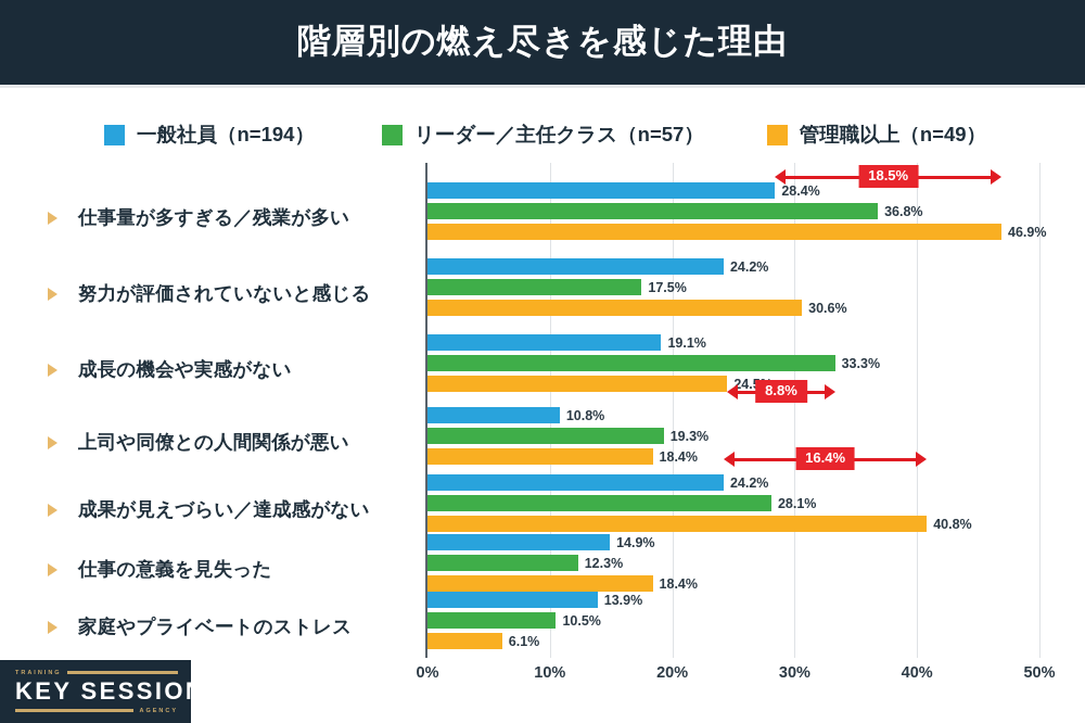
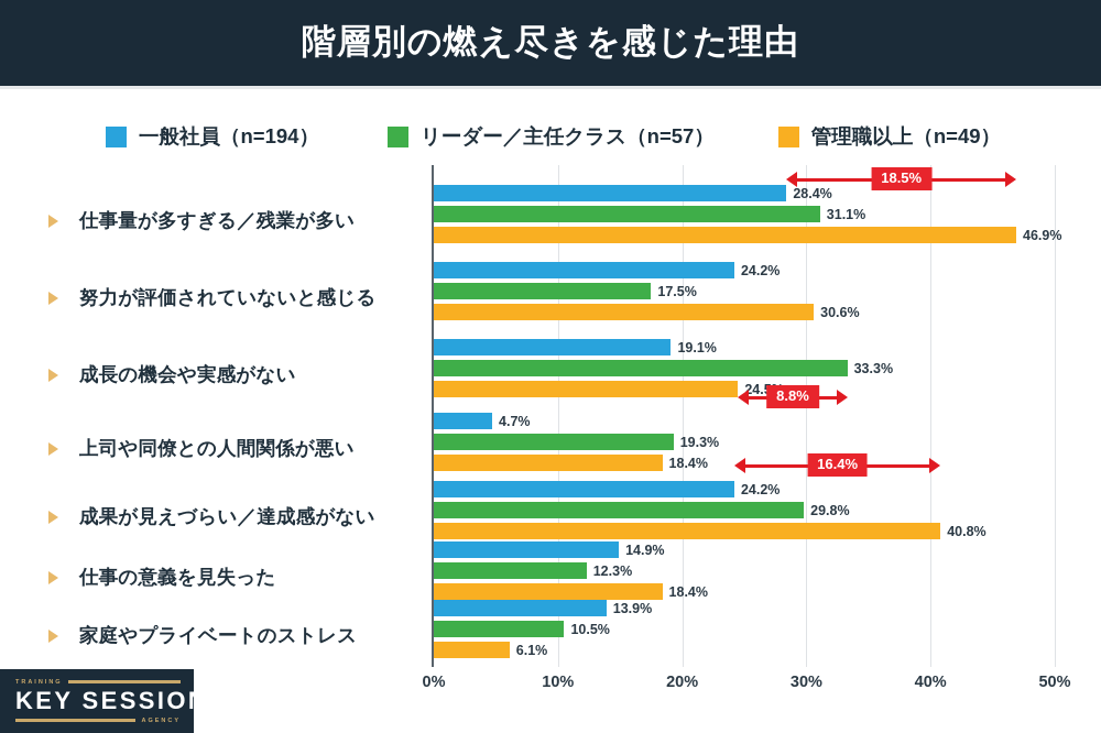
リーダー／主任クラス（n=57）/仕事量が多すぎる／残業が多い: 36.8% -> 31.1%
一般社員（n=194）/上司や同僚との人間関係が悪い: 10.8% -> 4.7%
リーダー／主任クラス（n=57）/成果が見えづらい／達成感がない: 28.1% -> 29.8%
